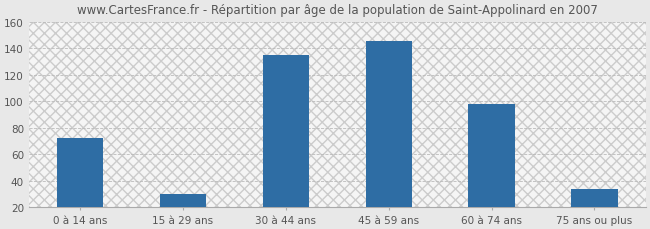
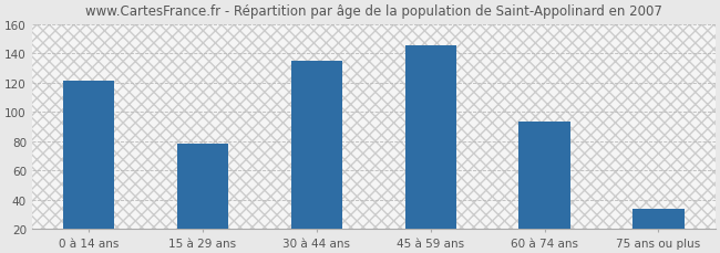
0 à 14 ans: 72 -> 121
15 à 29 ans: 30 -> 78
60 à 74 ans: 98 -> 93
